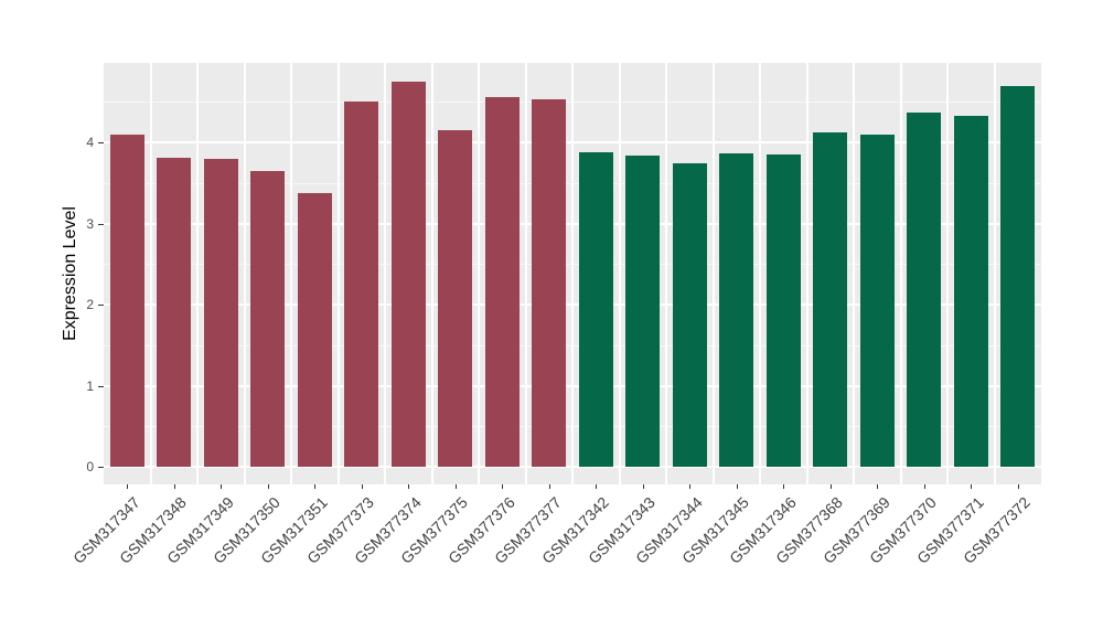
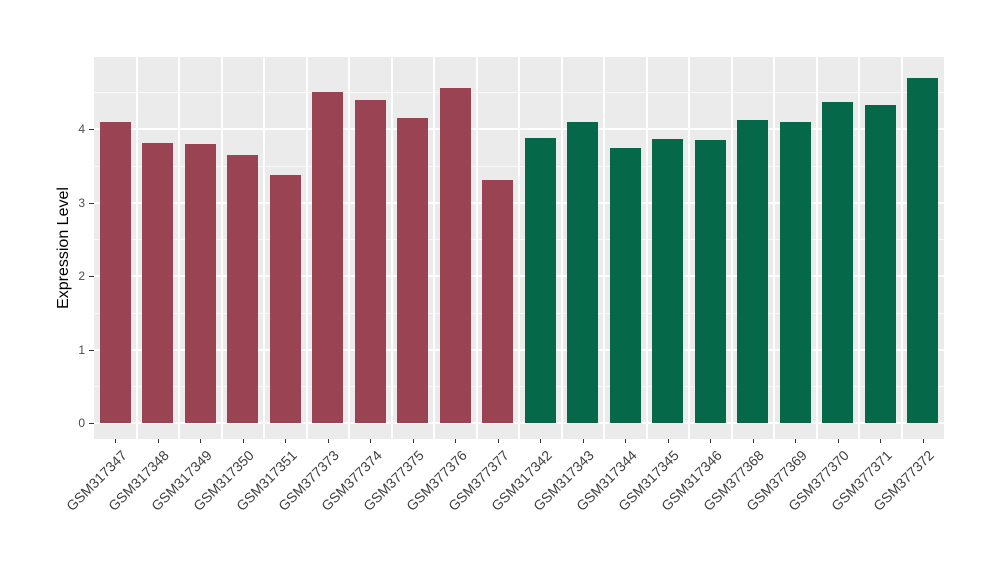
GSM377374: 4.8 -> 4.4
GSM377377: 4.5 -> 3.3
GSM317343: 3.8 -> 4.1
